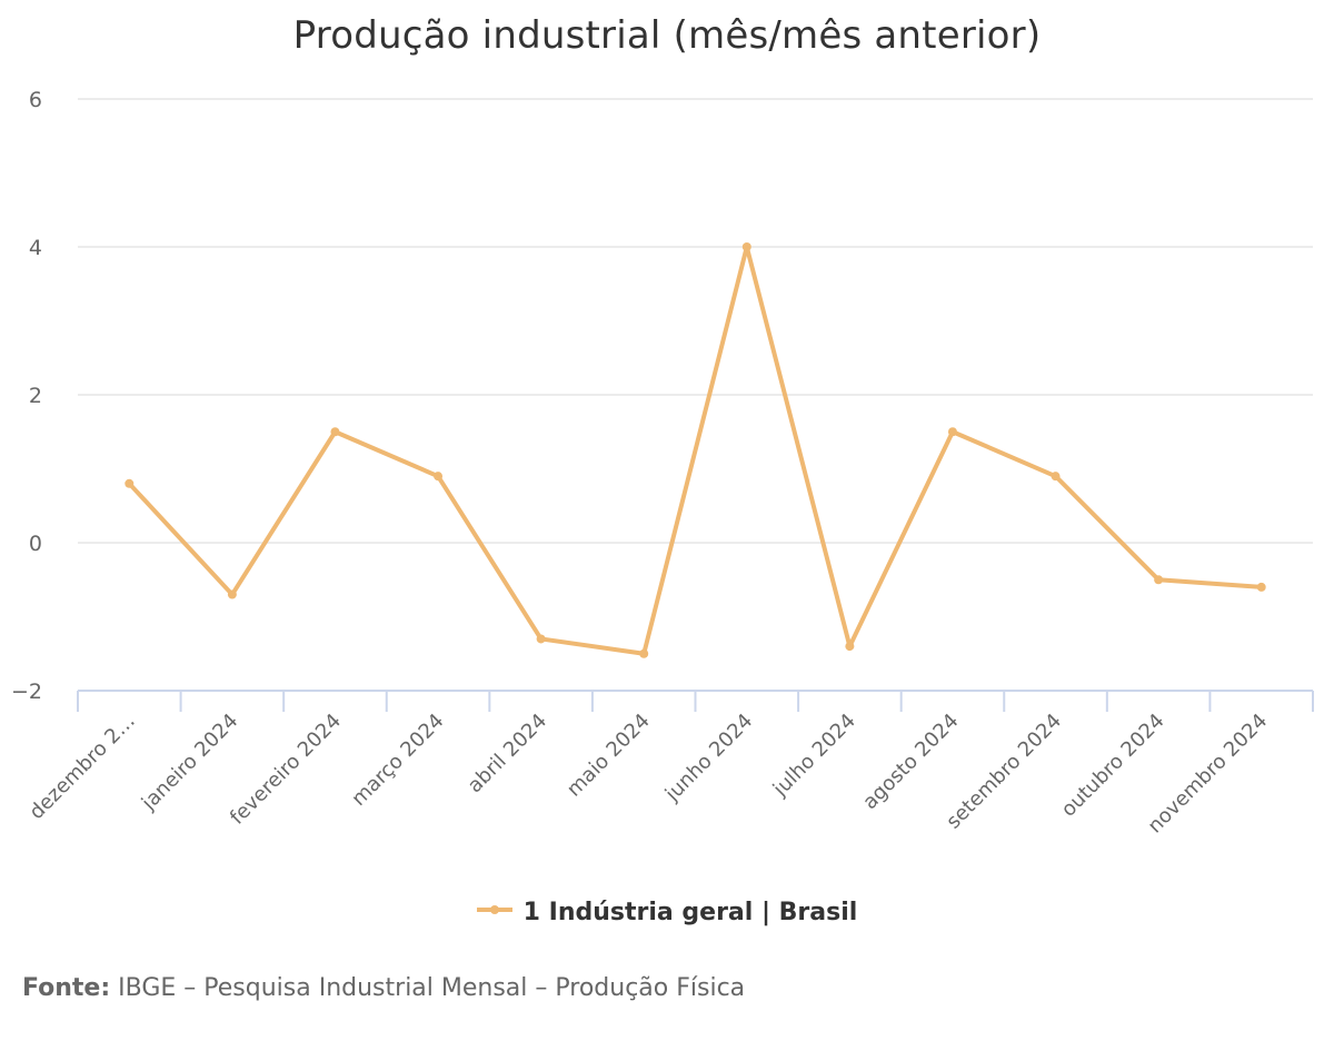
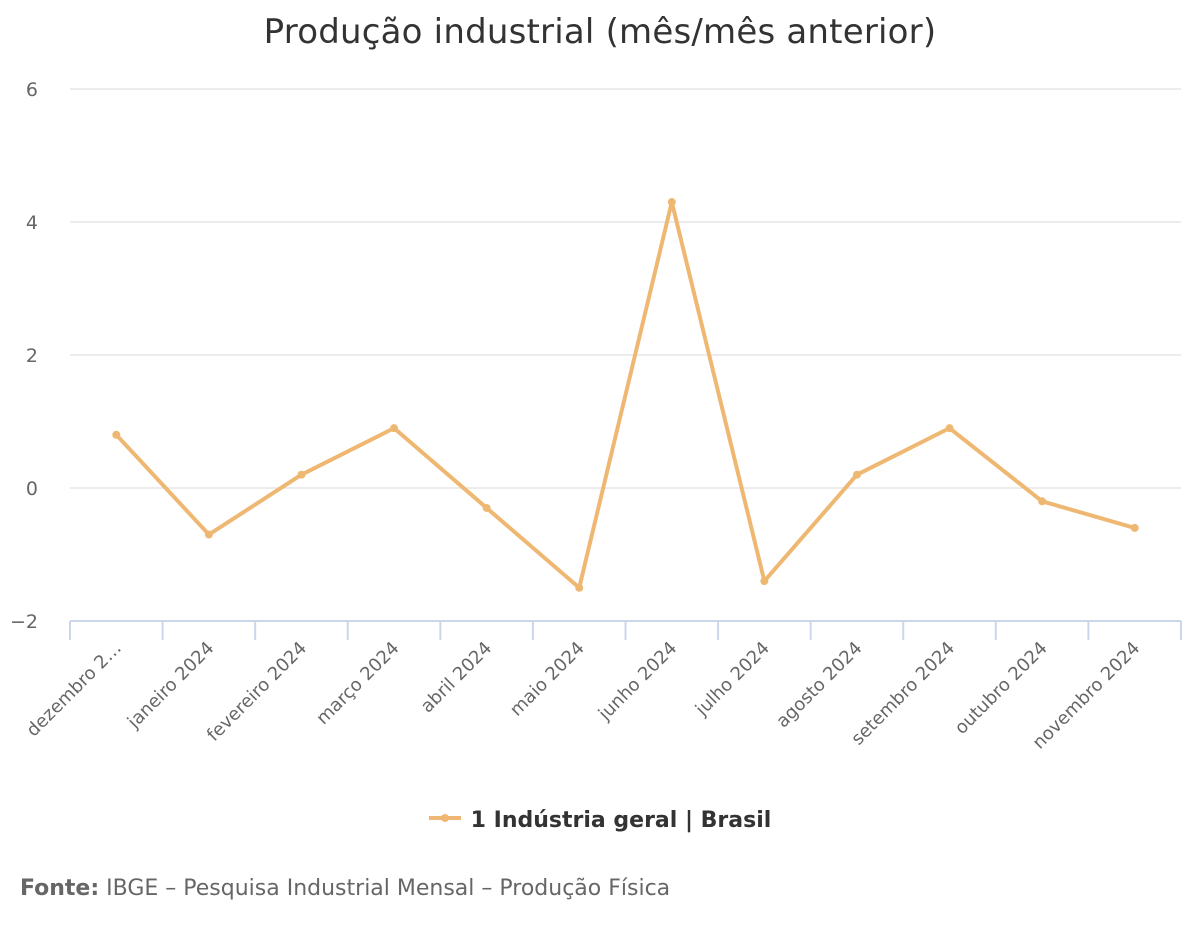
fevereiro 2024: 1.5 -> 0.2
abril 2024: -1.3 -> -0.3
junho 2024: 4.0 -> 4.3
agosto 2024: 1.5 -> 0.2
outubro 2024: -0.5 -> -0.2
